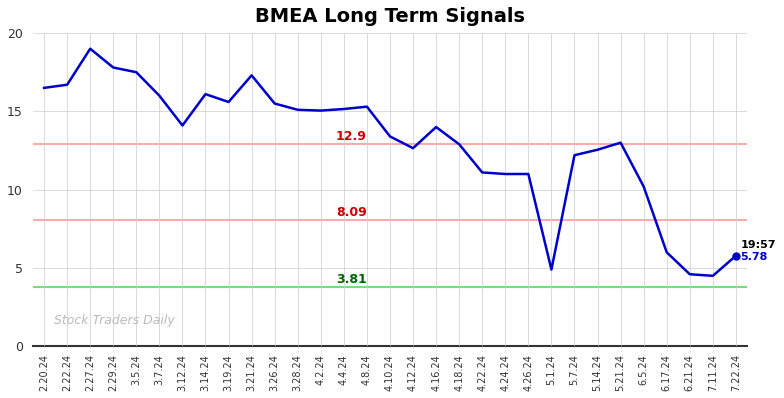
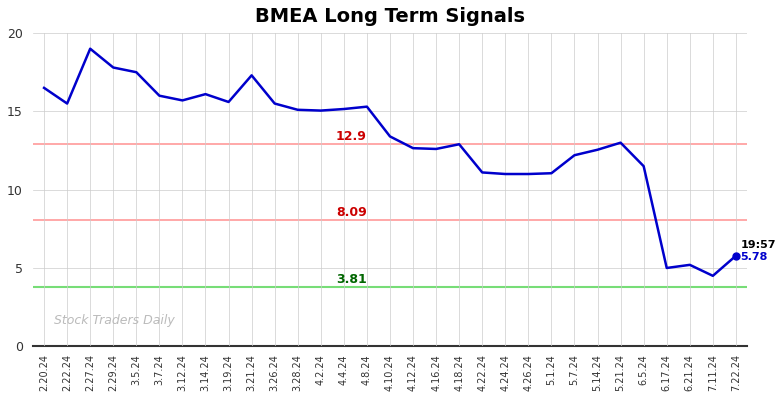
2.22.24: 16.7 -> 15.5
3.12.24: 14.1 -> 15.7
4.16.24: 14.0 -> 12.6
5.1.24: 4.9 -> 11.1
6.5.24: 10.2 -> 11.5
6.17.24: 6.0 -> 5.0
6.21.24: 4.6 -> 5.2
